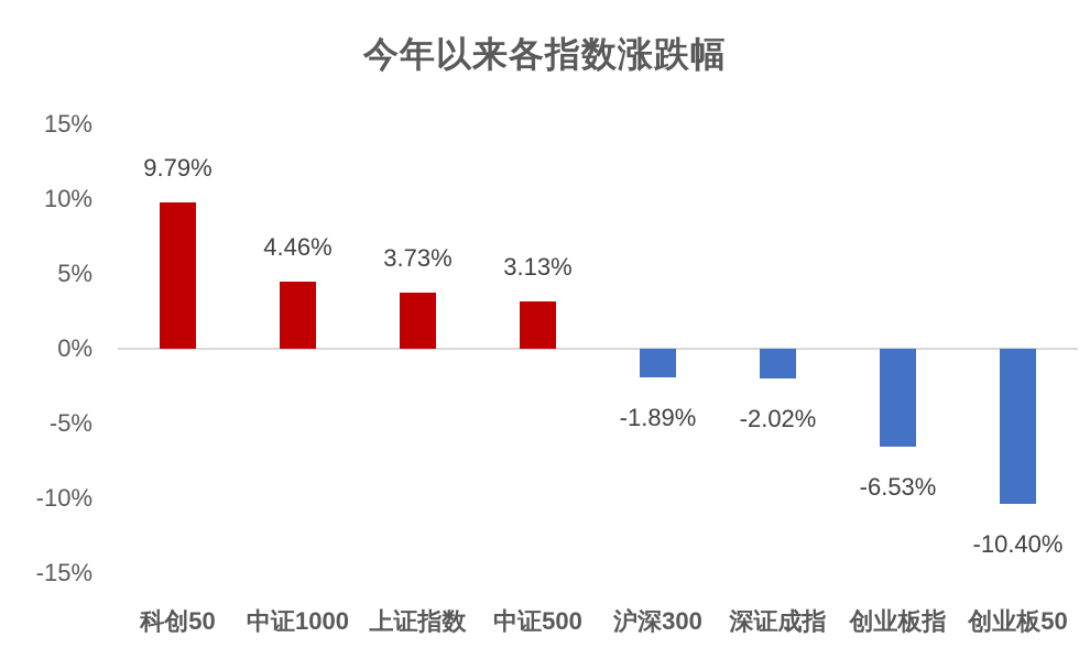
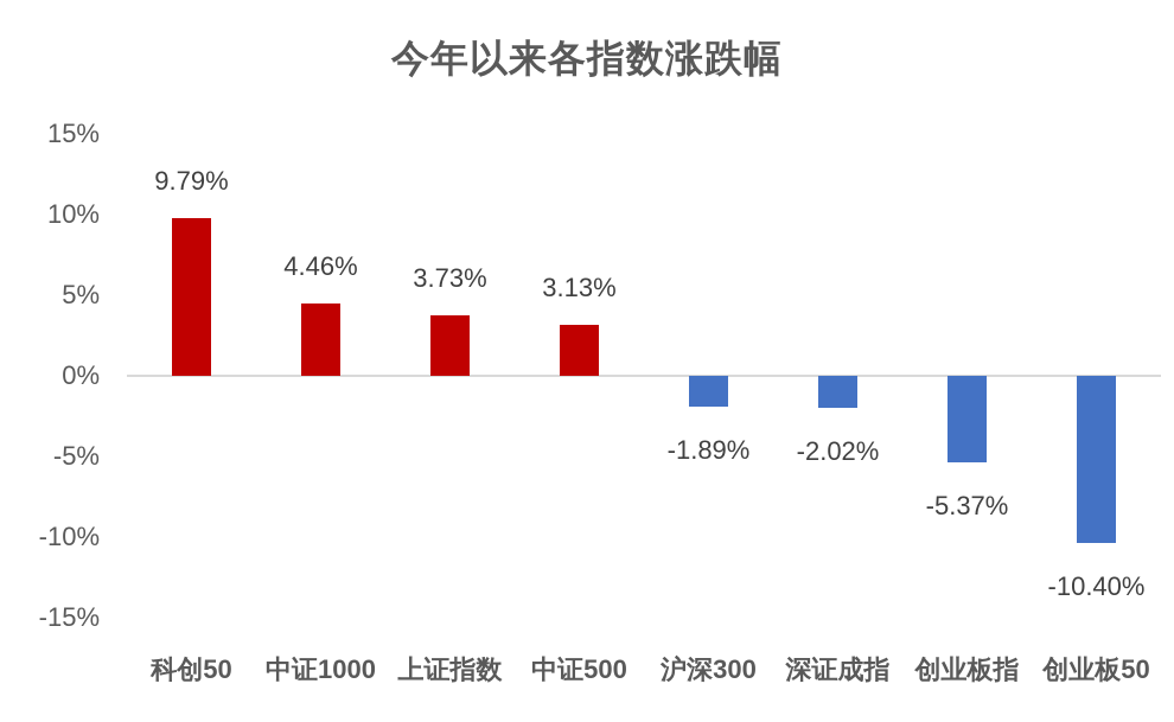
创业板指: -6.53% -> -5.37%
